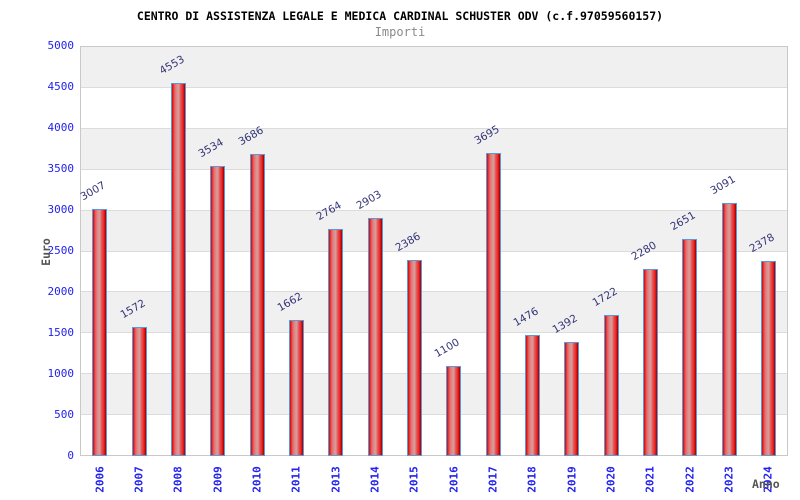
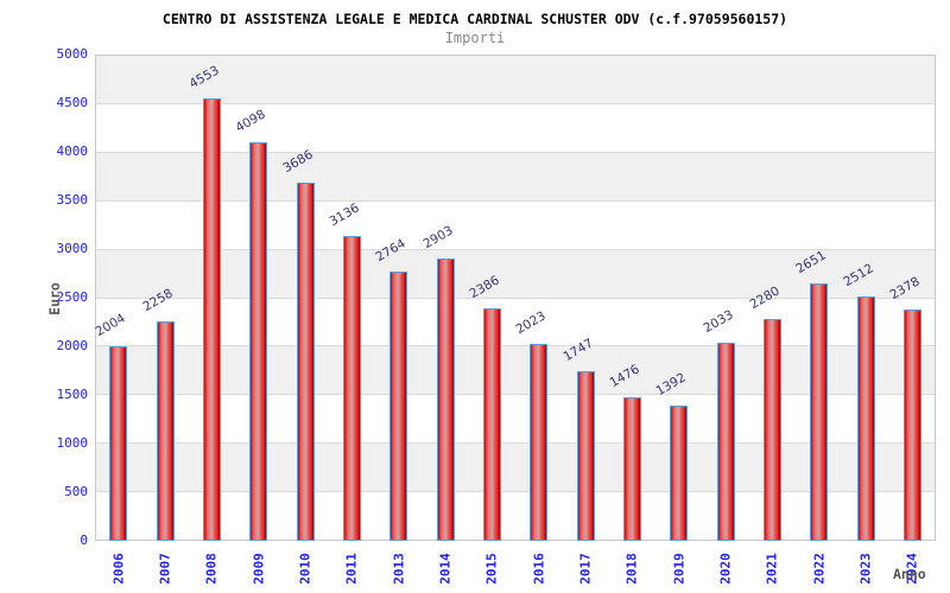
2006: 3007 -> 2004
2007: 1572 -> 2258
2009: 3534 -> 4098
2011: 1662 -> 3136
2016: 1100 -> 2023
2017: 3695 -> 1747
2020: 1722 -> 2033
2023: 3091 -> 2512
